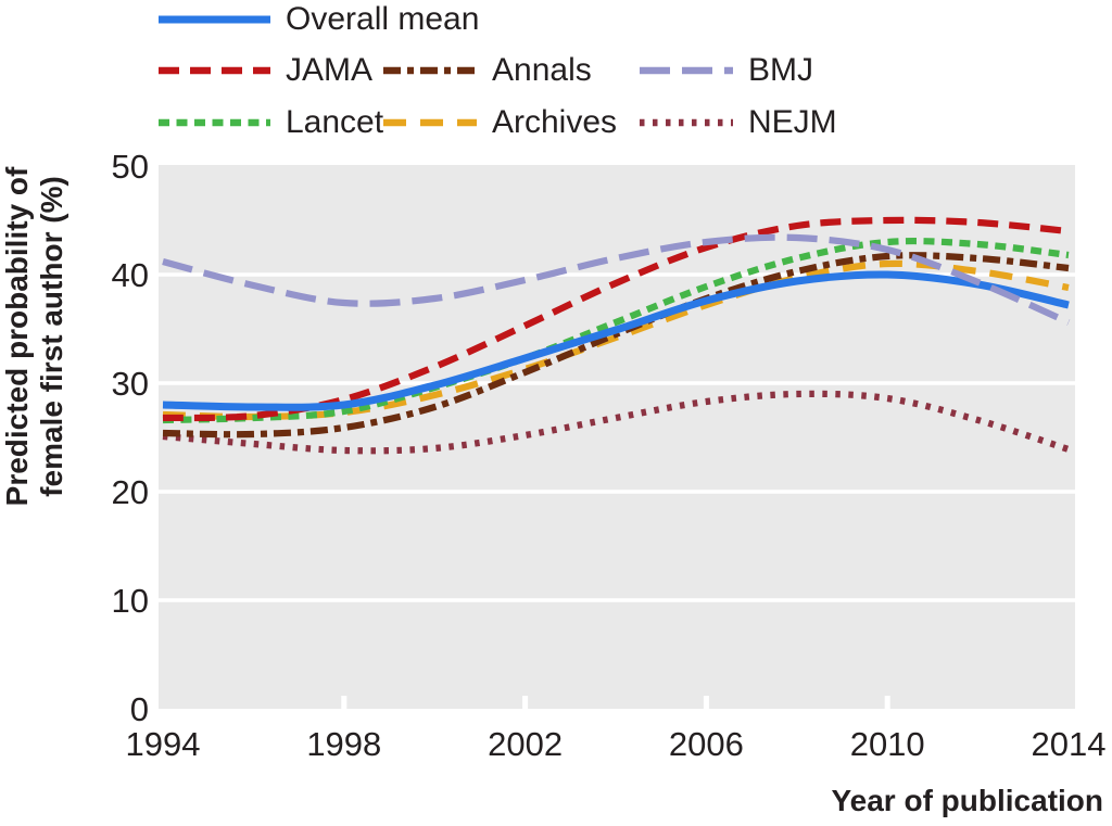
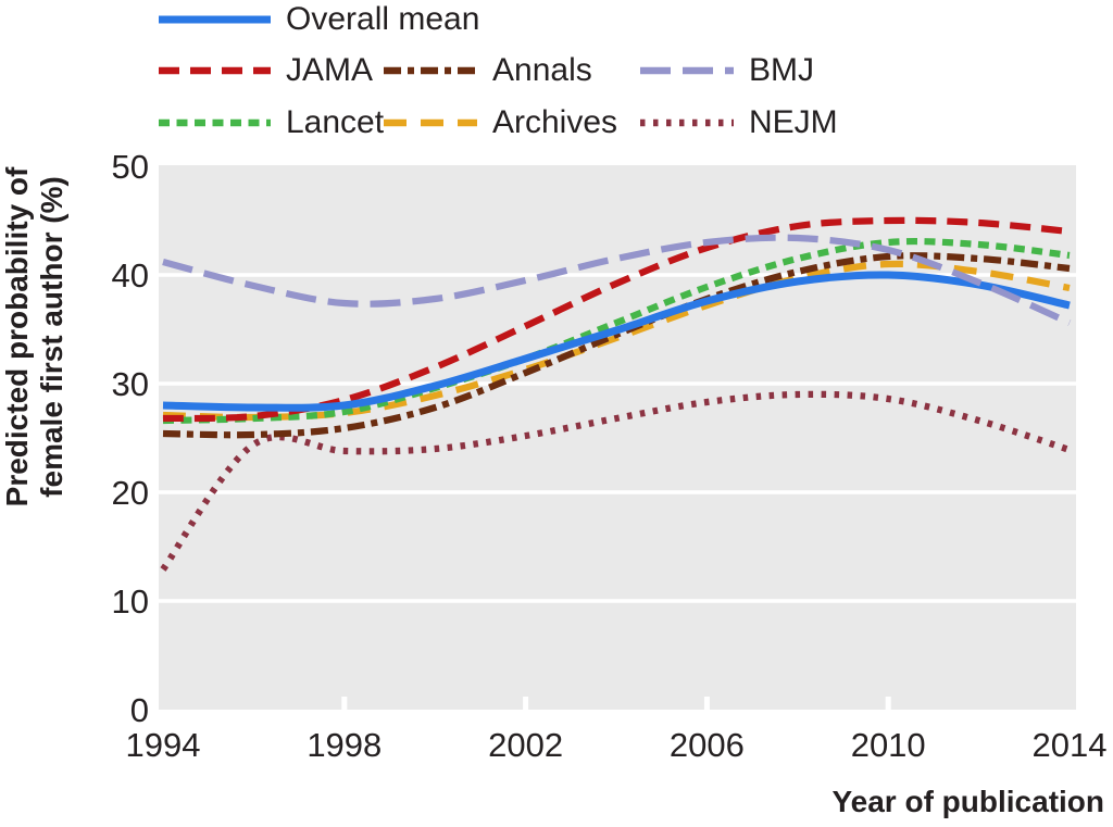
NEJM/1994: 25.1 -> 12.9
